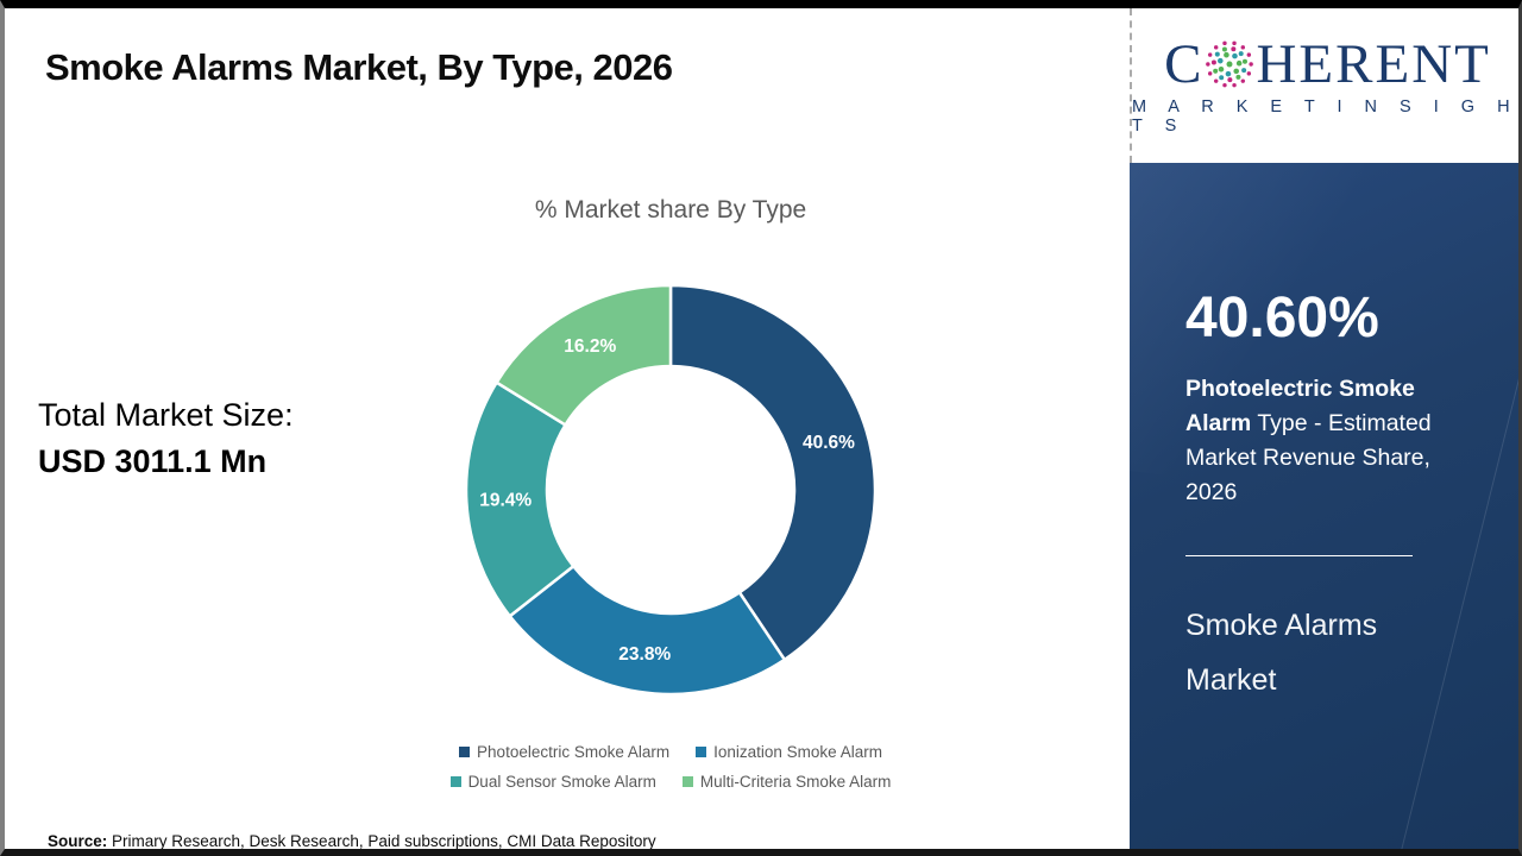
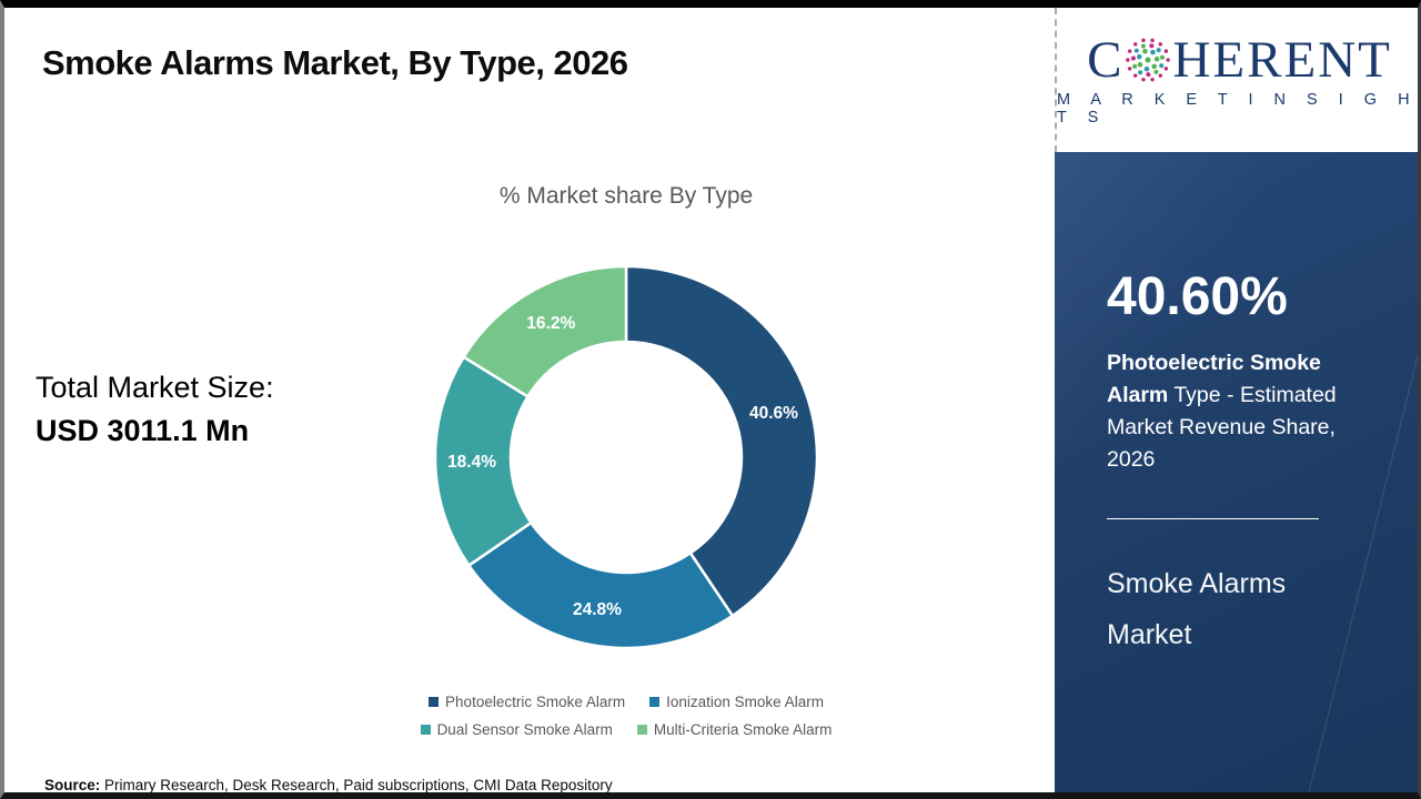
Ionization Smoke Alarm: 23.8% -> 24.8%
Dual Sensor Smoke Alarm: 19.4% -> 18.4%
